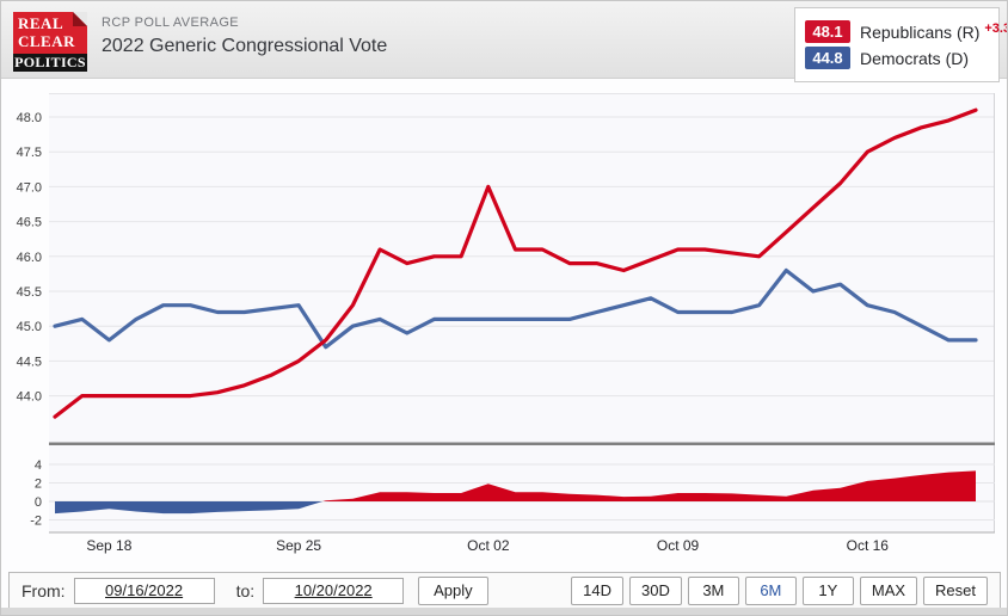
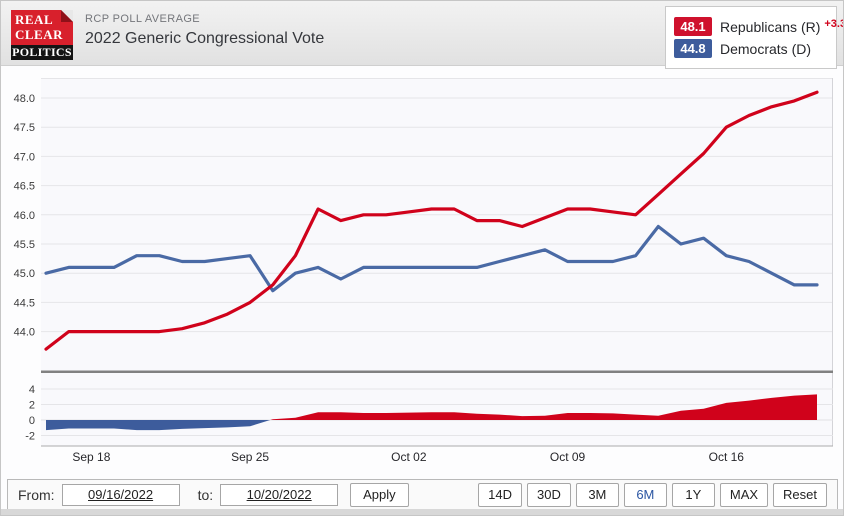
Democrats (D)/Sep 18: 44.8 -> 45.1
Republicans (R)/Oct 02: 47.0 -> 46.0
